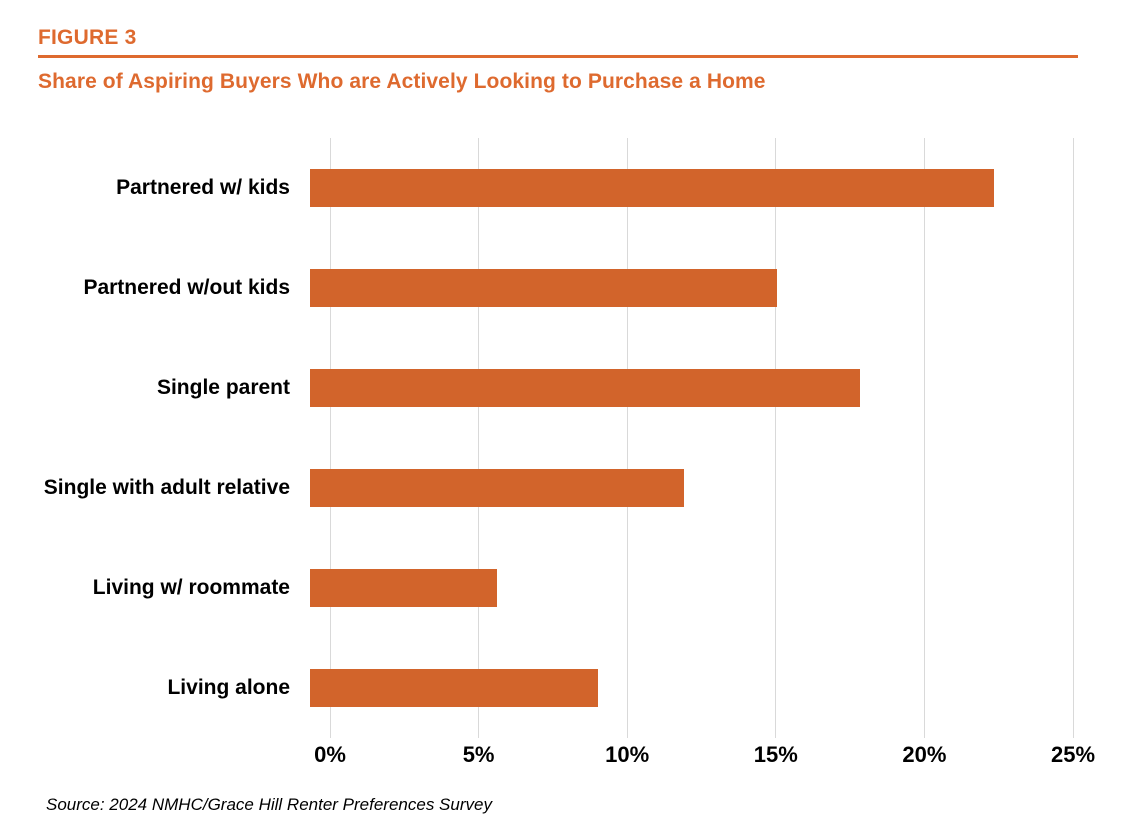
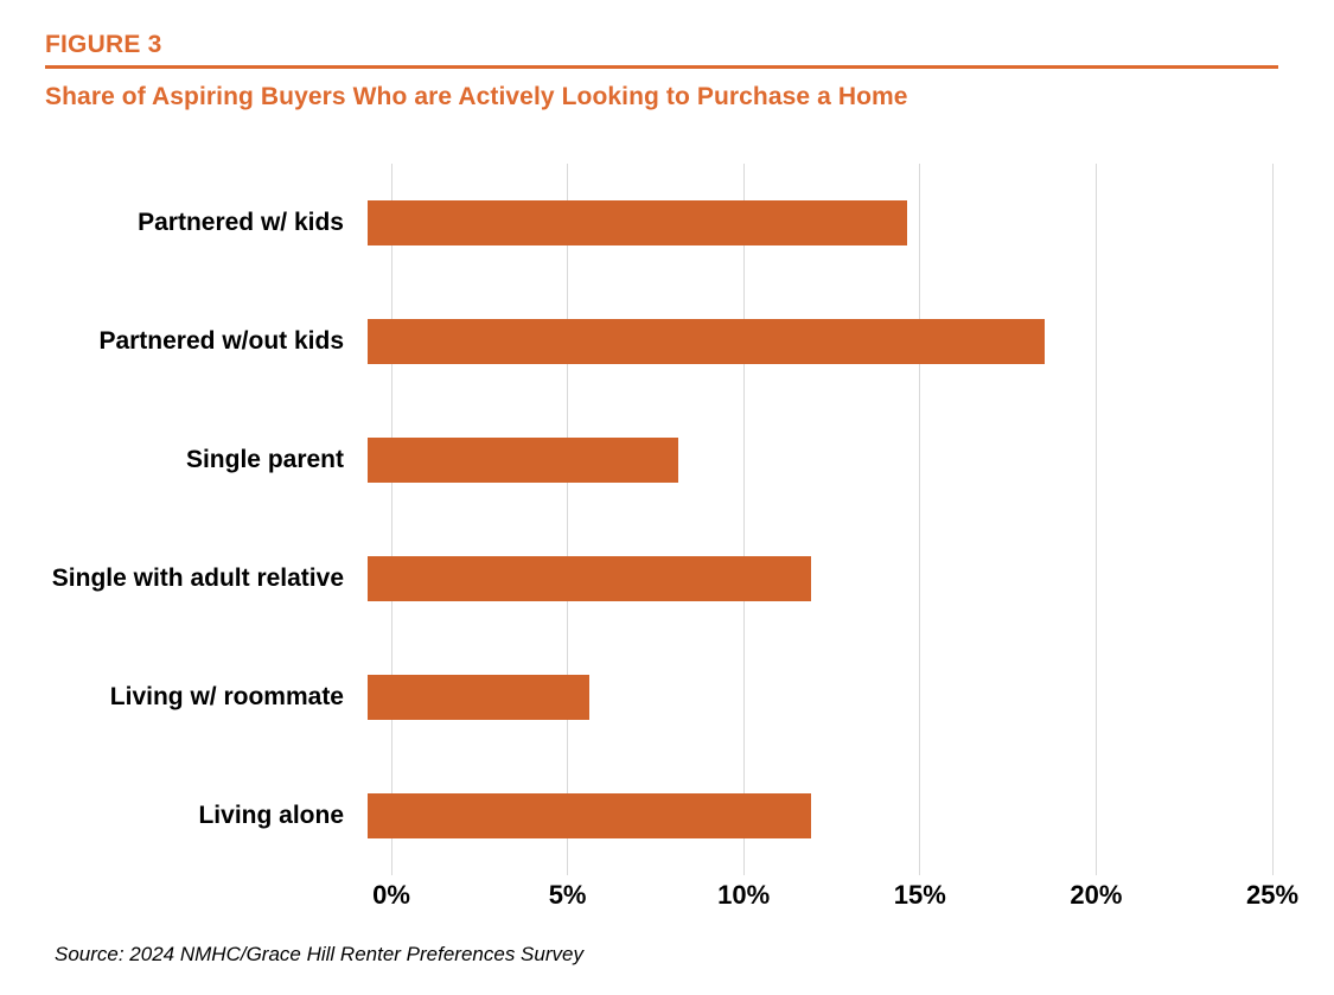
Partnered w/ kids: 23.0% -> 15.3%
Partnered w/out kids: 15.7% -> 19.2%
Single parent: 18.5% -> 8.8%
Living alone: 9.7% -> 12.6%
